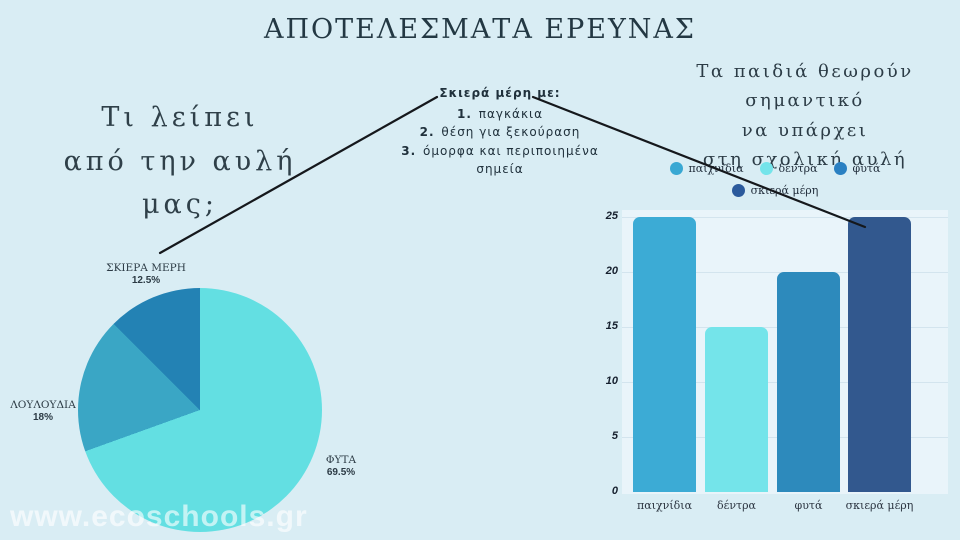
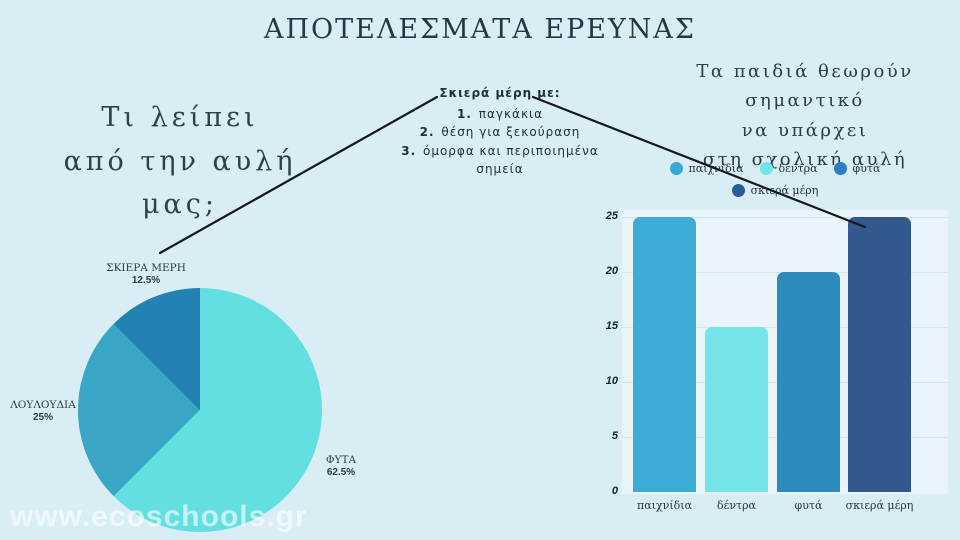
Τι λείπει από την αυλή μας;/ΦΥΤΑ: 69.5% -> 62.5%
Τι λείπει από την αυλή μας;/ΛΟΥΛΟΥΔΙΑ: 18% -> 25%
